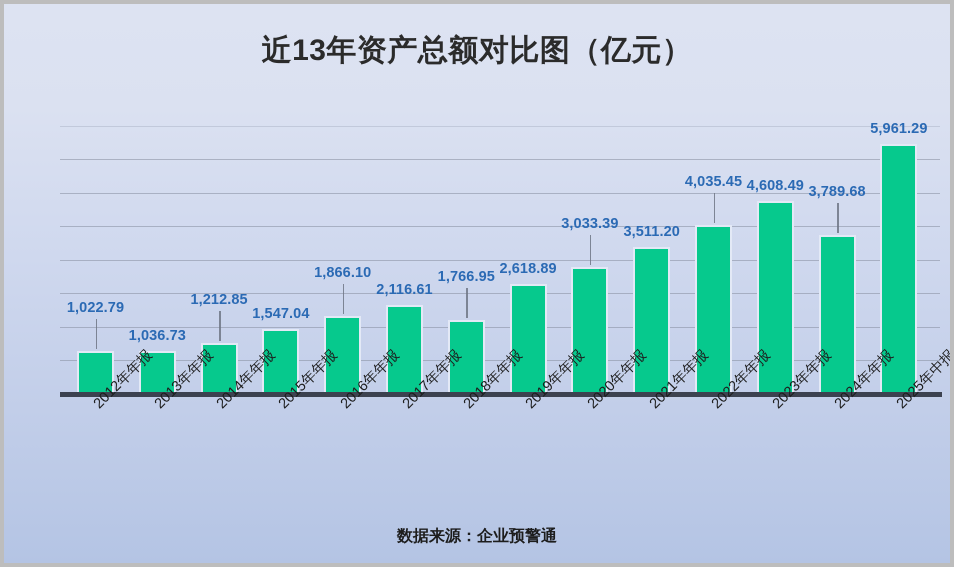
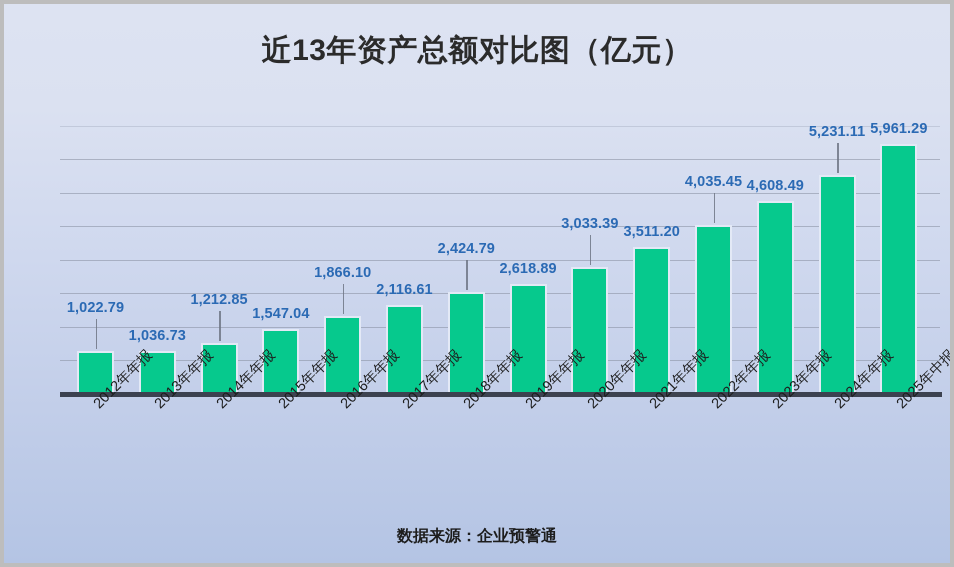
2018年年报: 1,766.95 -> 2,424.79
2024年年报: 3,789.68 -> 5,231.11
